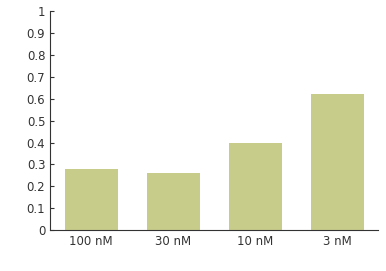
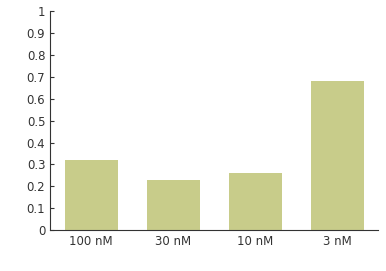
100 nM: 0.28 -> 0.32
30 nM: 0.26 -> 0.23
10 nM: 0.40 -> 0.26
3 nM: 0.62 -> 0.68
